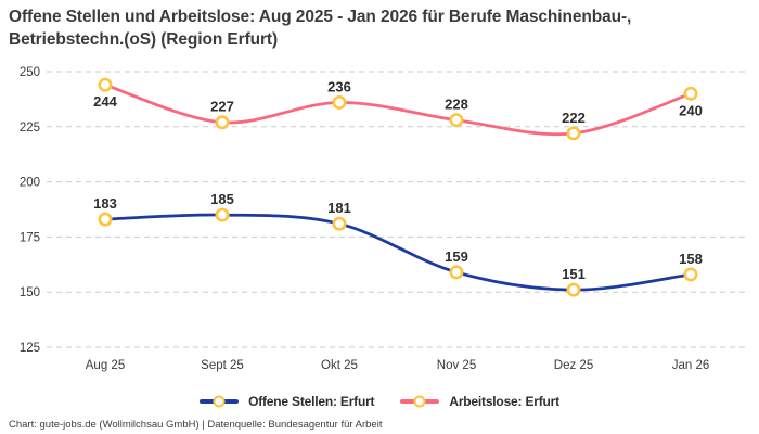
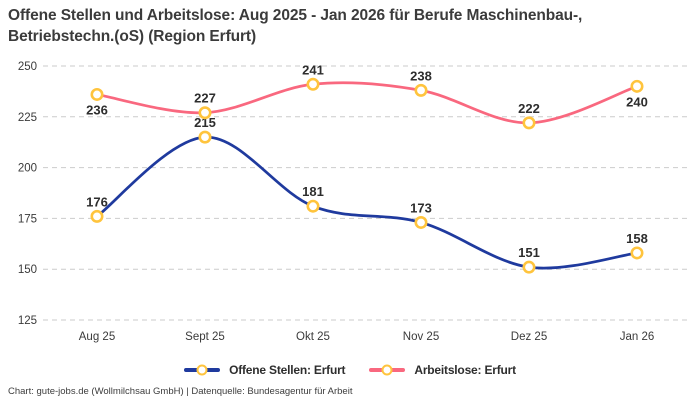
Offene Stellen: Erfurt/Aug 25: 183 -> 176
Arbeitslose: Erfurt/Aug 25: 244 -> 236
Offene Stellen: Erfurt/Sept 25: 185 -> 215
Arbeitslose: Erfurt/Okt 25: 236 -> 241
Offene Stellen: Erfurt/Nov 25: 159 -> 173
Arbeitslose: Erfurt/Nov 25: 228 -> 238
